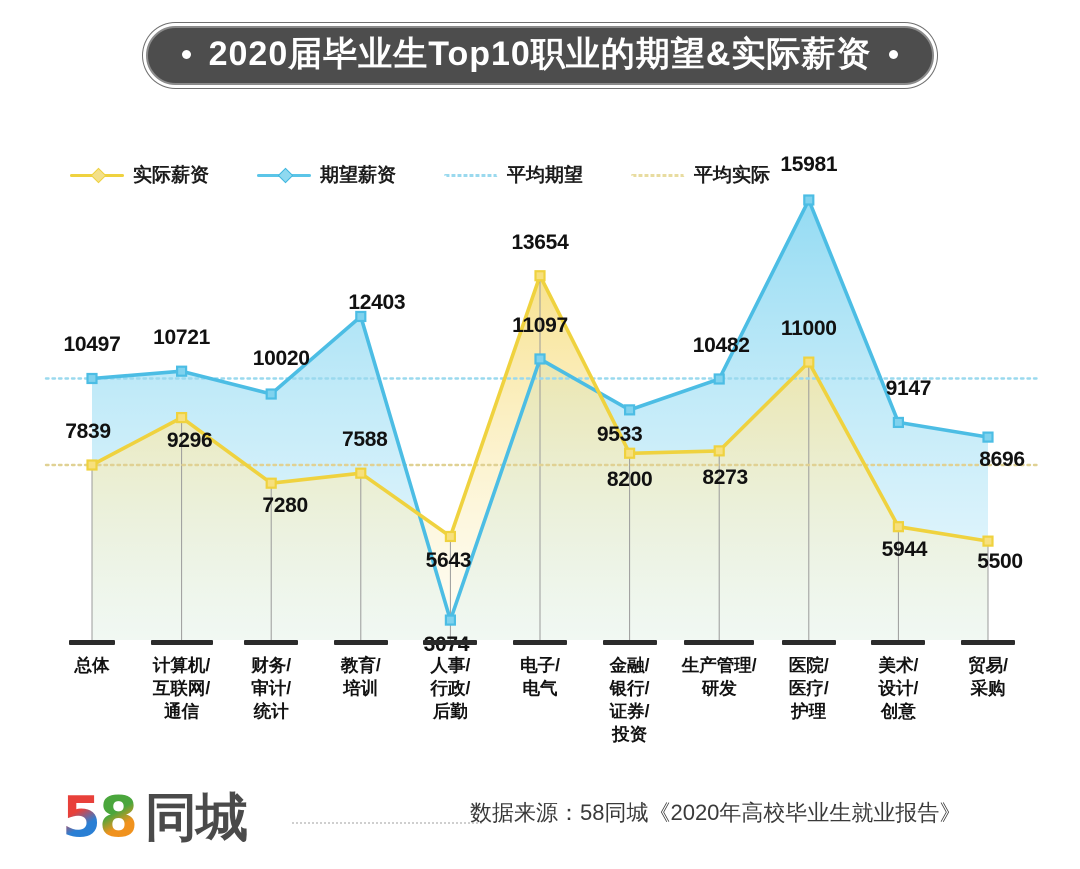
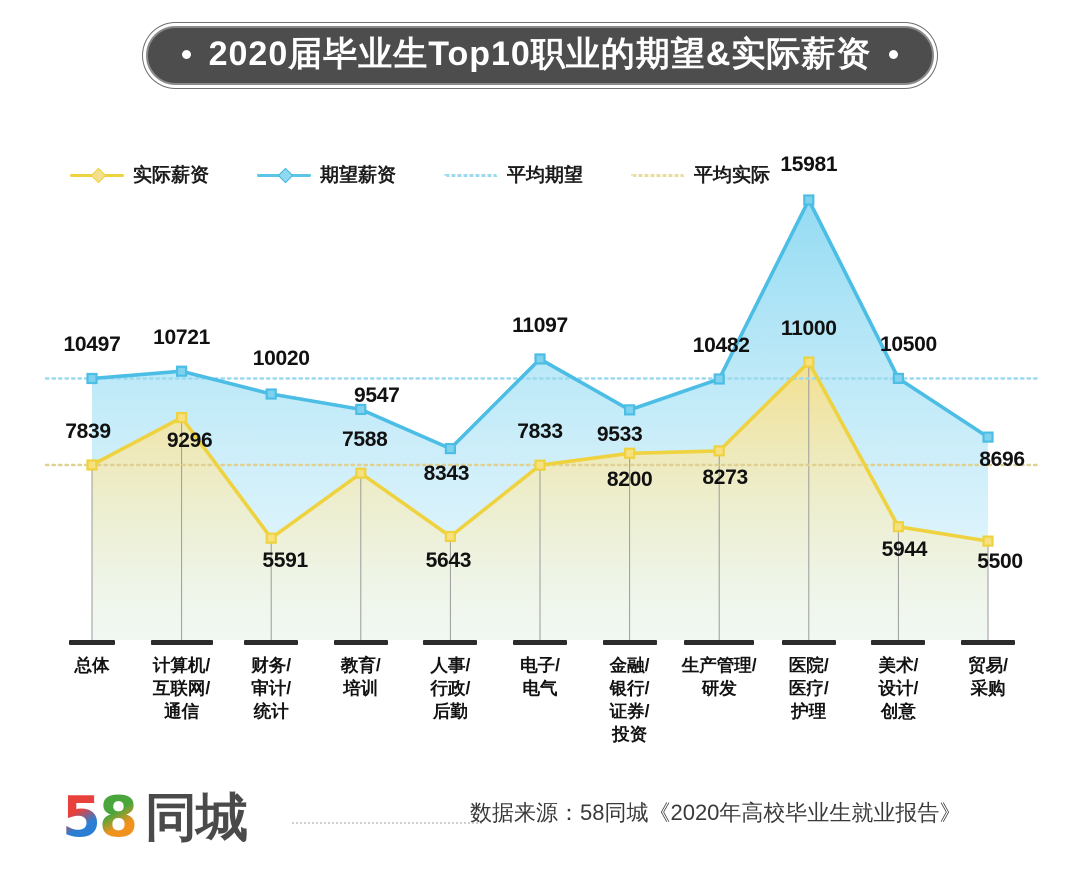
实际薪资/财务/ 审计/ 统计: 7280 -> 5591
期望薪资/教育/ 培训: 12403 -> 9547
期望薪资/人事/ 行政/ 后勤: 3074 -> 8343
实际薪资/电子/ 电气: 13654 -> 7833
期望薪资/美术/ 设计/ 创意: 9147 -> 10500
